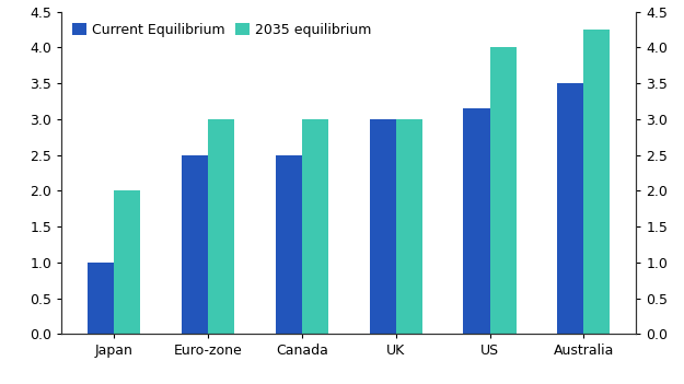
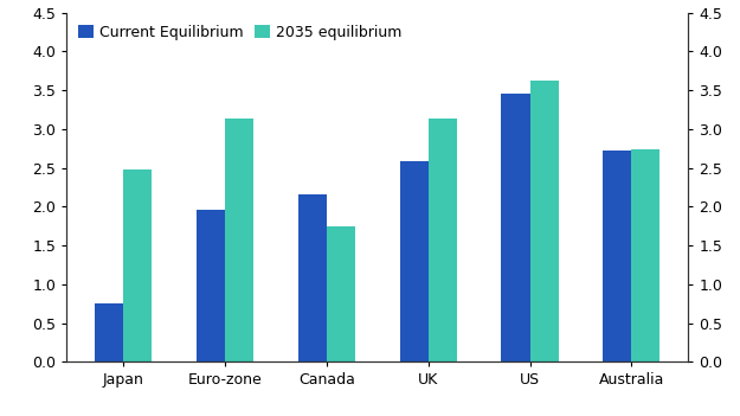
Current Equilibrium/Japan: 1.00 -> 0.76
2035 equilibrium/Japan: 2.00 -> 2.48
Current Equilibrium/Euro-zone: 2.50 -> 1.96
2035 equilibrium/Euro-zone: 3.00 -> 3.14
Current Equilibrium/Canada: 2.50 -> 2.16
2035 equilibrium/Canada: 3.00 -> 1.74
Current Equilibrium/UK: 3.00 -> 2.58
2035 equilibrium/UK: 3.00 -> 3.14
Current Equilibrium/US: 3.15 -> 3.46
2035 equilibrium/US: 4.00 -> 3.62
Current Equilibrium/Australia: 3.50 -> 2.72
2035 equilibrium/Australia: 4.25 -> 2.74
